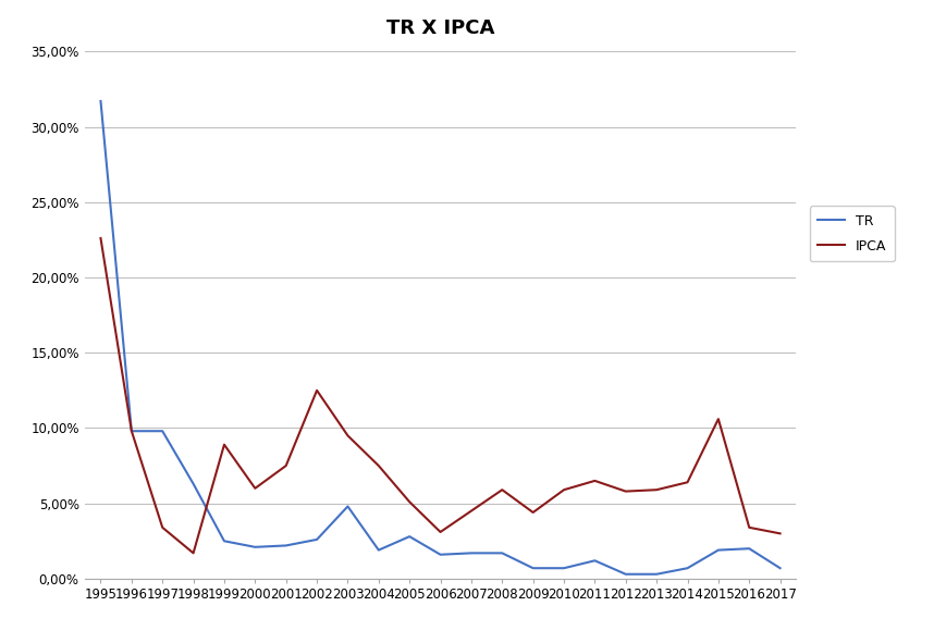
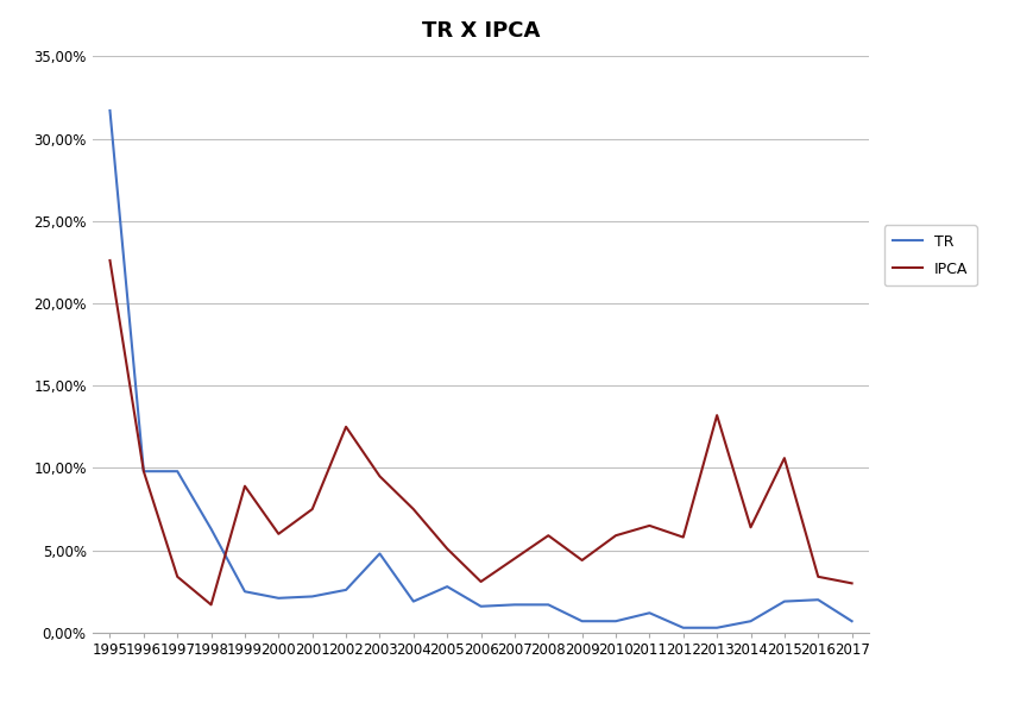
IPCA/2013: 5,9% -> 13,2%
